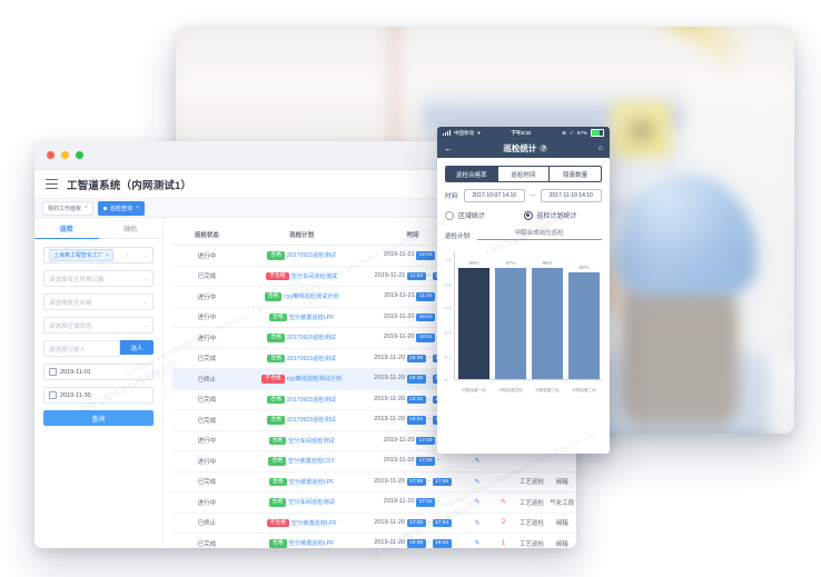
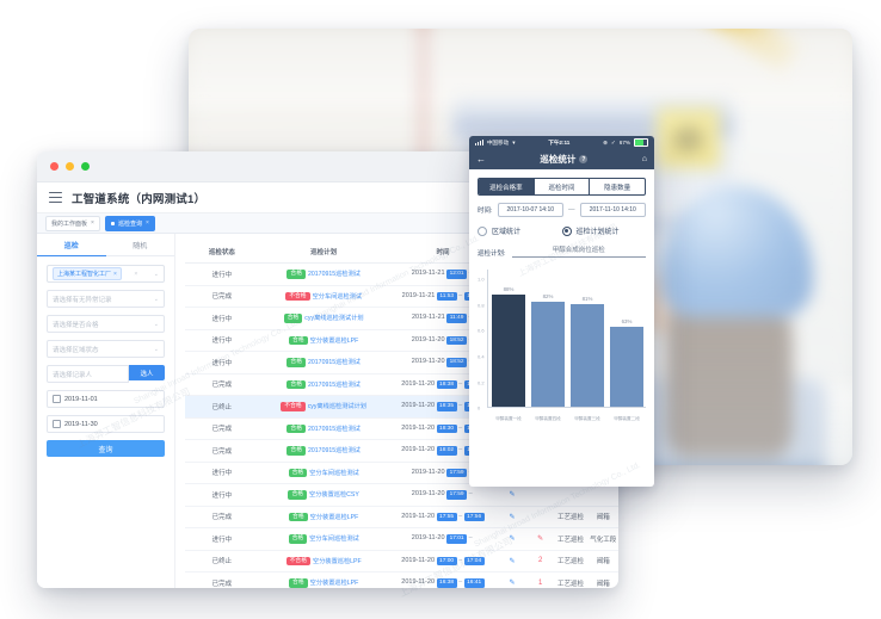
甲醇装置一段: 99% -> 88%
甲醇装置四段: 97% -> 82%
甲醇装置三段: 96% -> 81%
甲醇装置二段: 90% -> 63%
